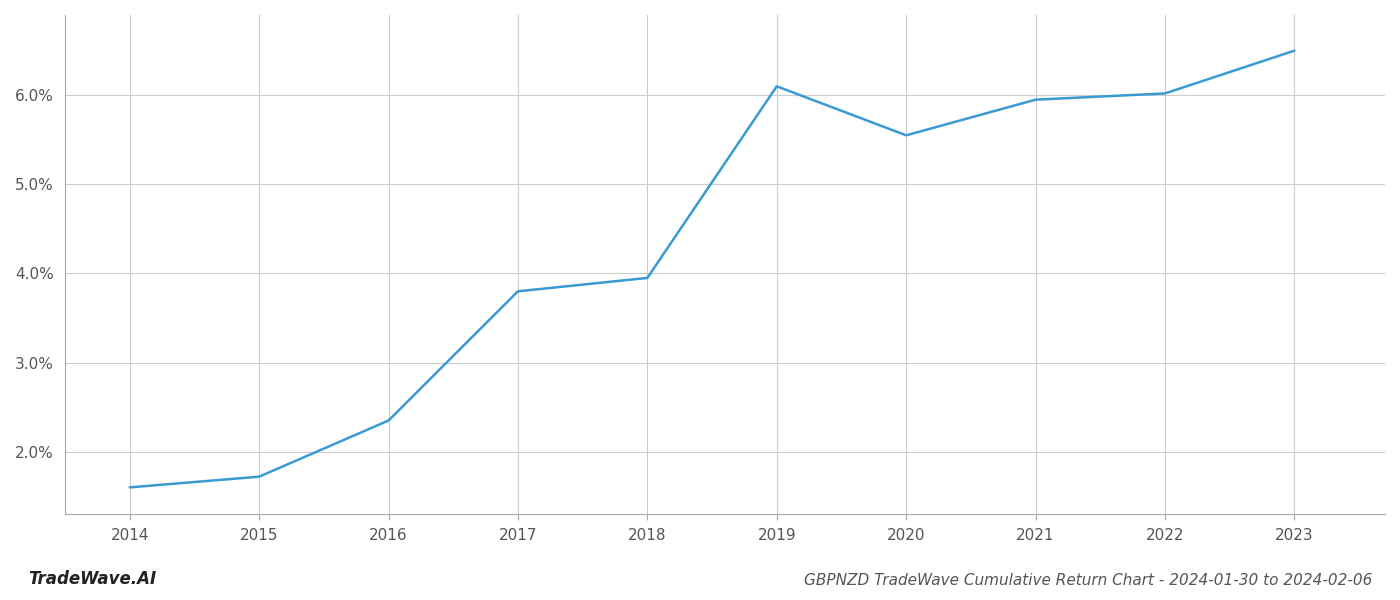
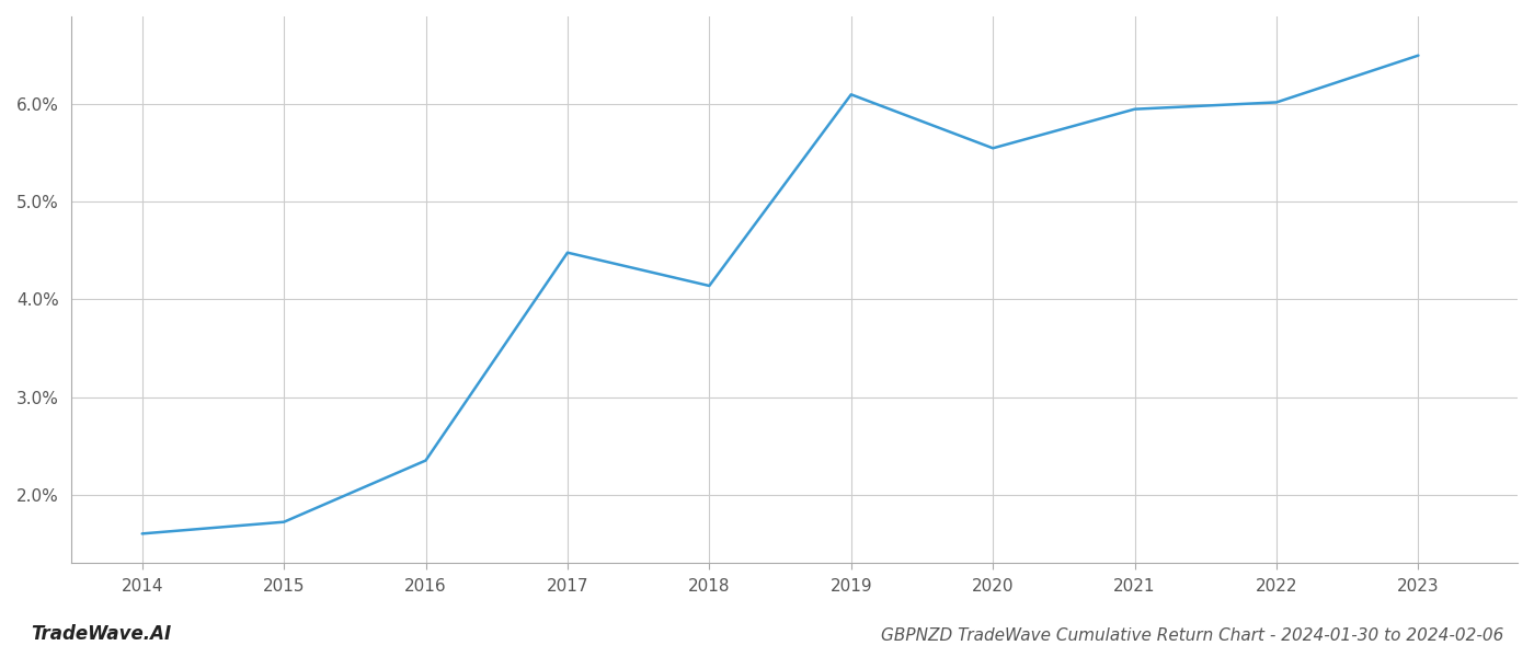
2017: 3.80% -> 4.48%
2018: 3.95% -> 4.14%
